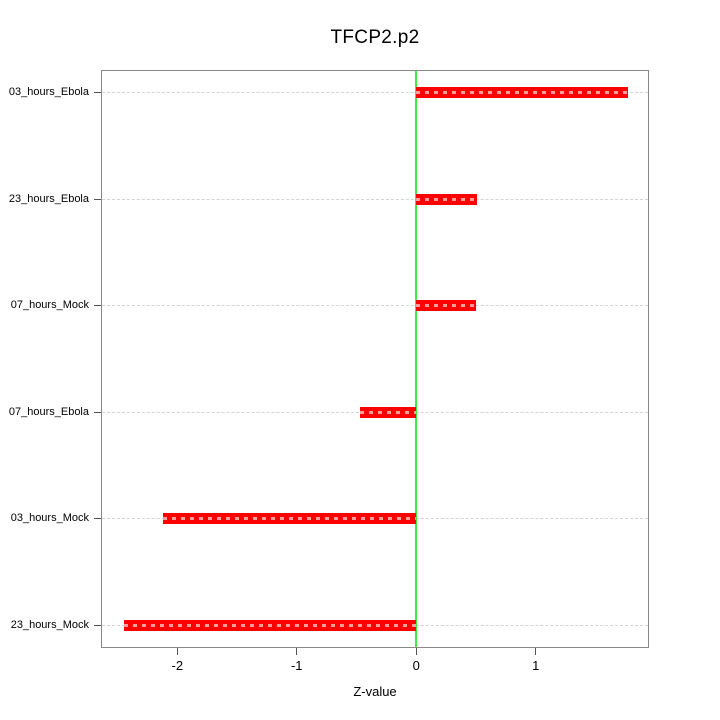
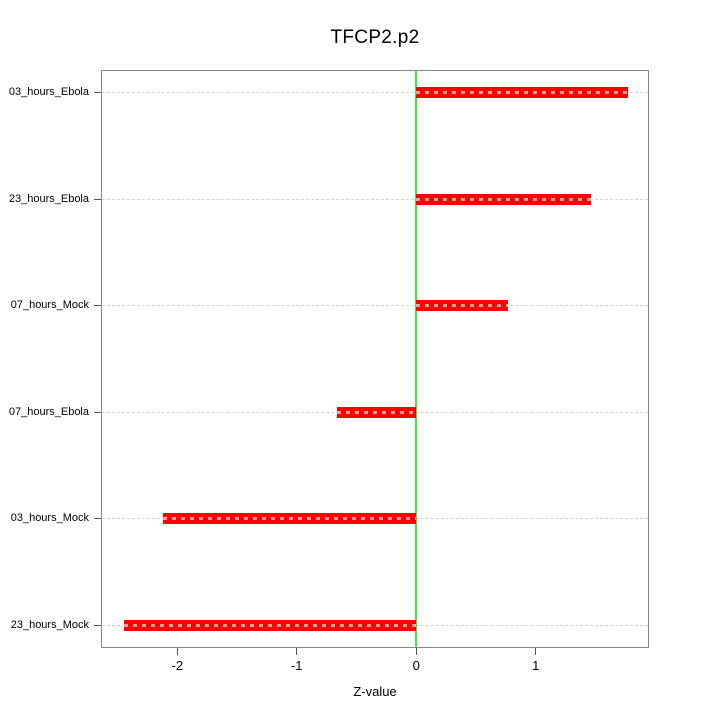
23_hours_Ebola: 0.51 -> 1.46
07_hours_Mock: 0.50 -> 0.77
07_hours_Ebola: -0.47 -> -0.66
